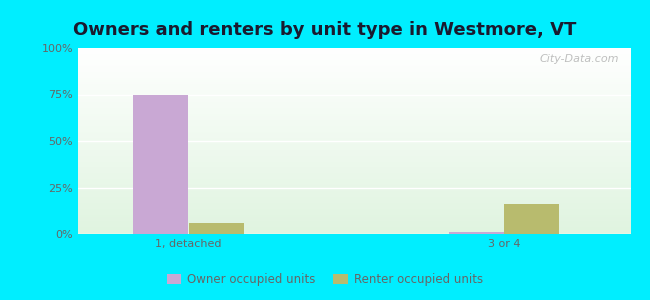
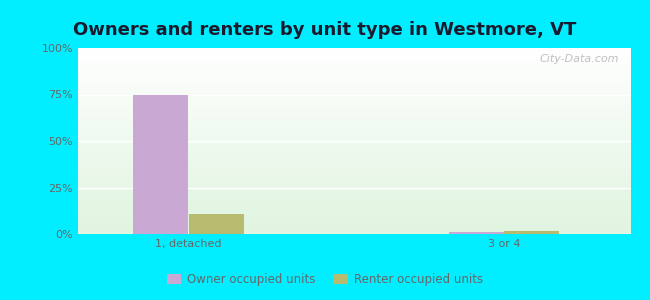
Renter occupied units/1, detached: 6% -> 11%
Renter occupied units/3 or 4: 16% -> 2%
